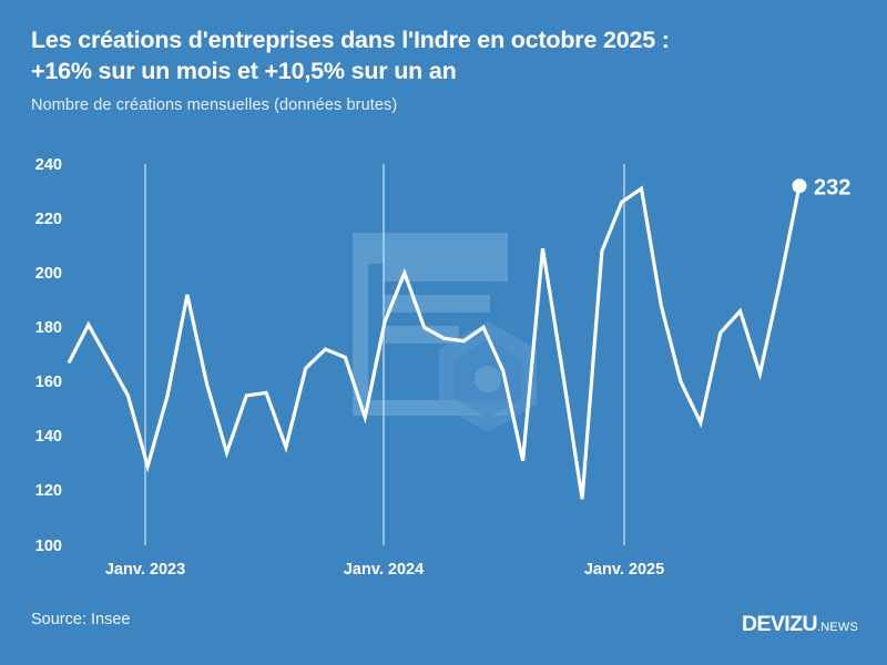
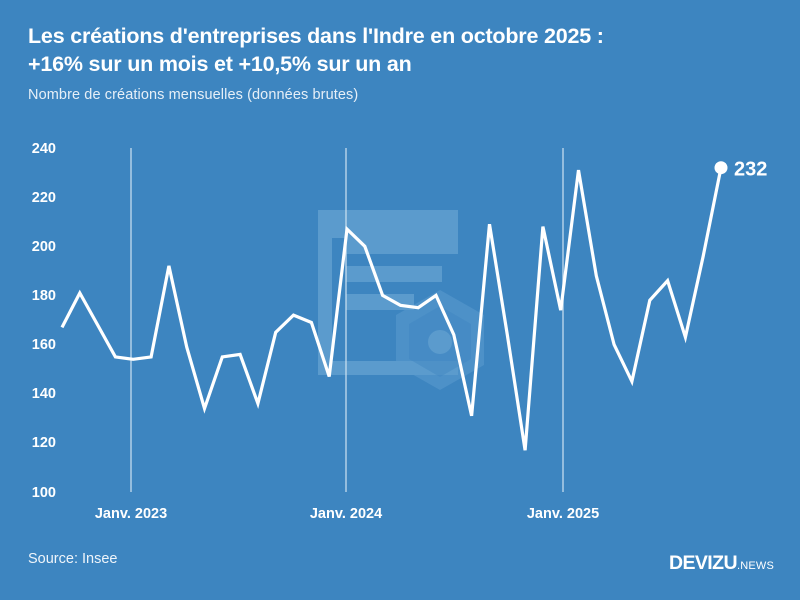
Janv. 2023: 129 -> 154
Janv. 2024: 182 -> 207
Janv. 2025: 226 -> 174
